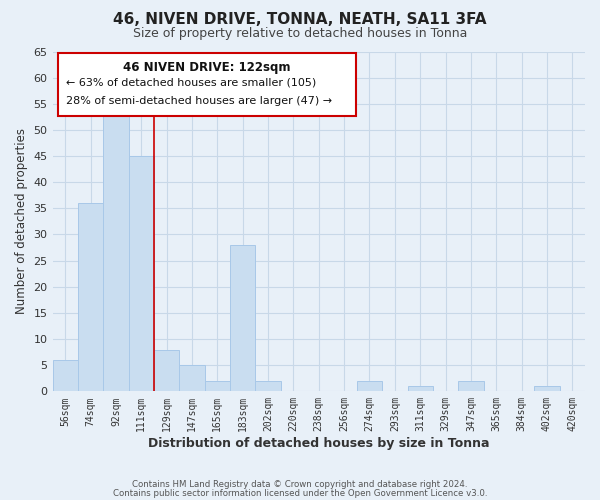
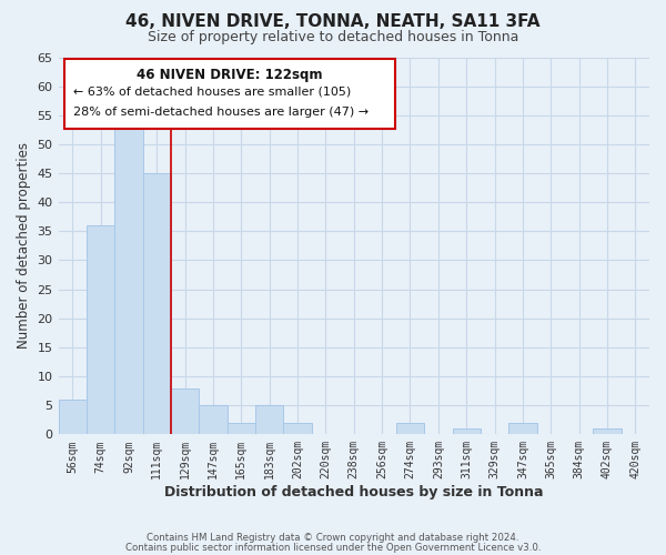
183sqm: 28 -> 5
